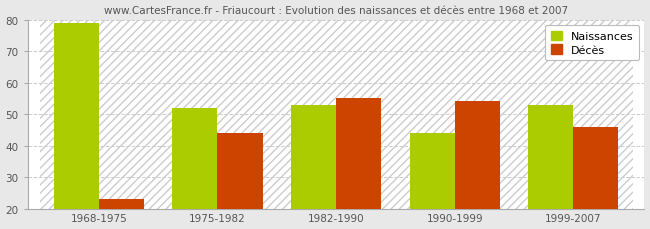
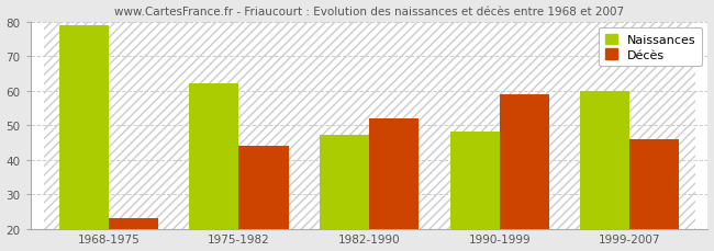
Naissances/1975-1982: 52 -> 62
Naissances/1982-1990: 53 -> 47
Décès/1982-1990: 55 -> 52
Naissances/1990-1999: 44 -> 48
Décès/1990-1999: 54 -> 59
Naissances/1999-2007: 53 -> 60
